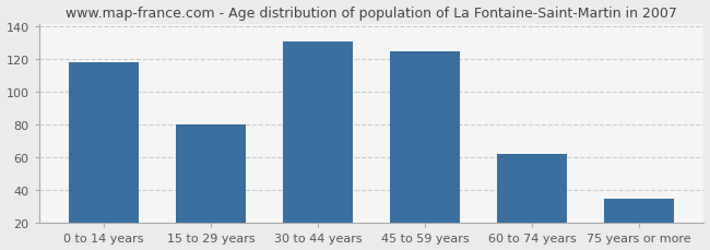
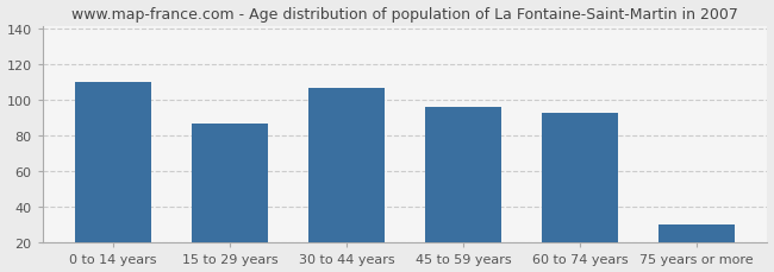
0 to 14 years: 118 -> 110
15 to 29 years: 80 -> 87
30 to 44 years: 131 -> 107
45 to 59 years: 125 -> 96
60 to 74 years: 62 -> 93
75 years or more: 35 -> 30
